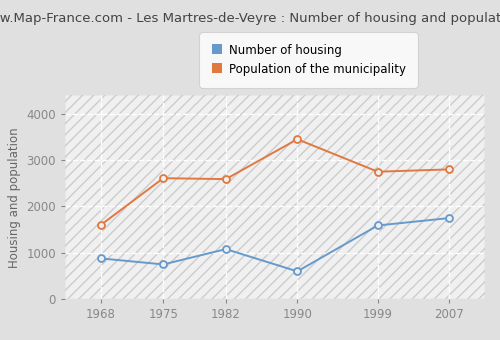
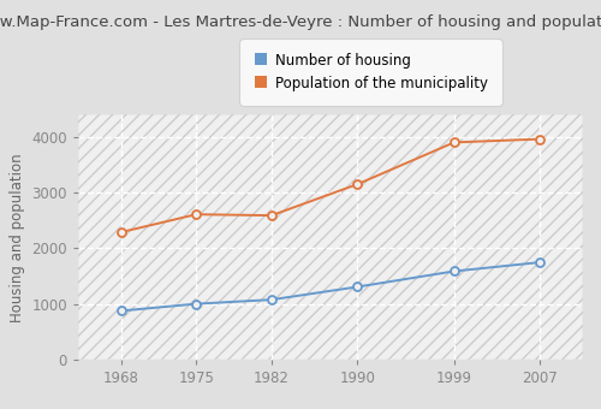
Population of the municipality/1968: 1600 -> 2290
Number of housing/1975: 750 -> 1000
Number of housing/1990: 600 -> 1310
Population of the municipality/1990: 3450 -> 3150
Population of the municipality/1999: 2750 -> 3900
Population of the municipality/2007: 2800 -> 3960
